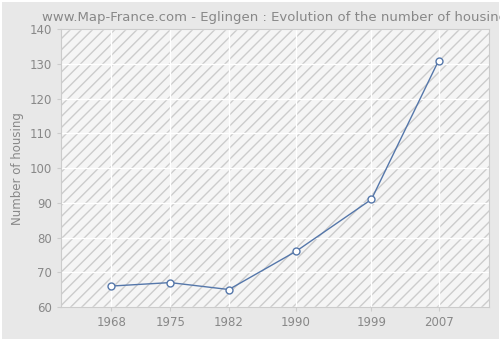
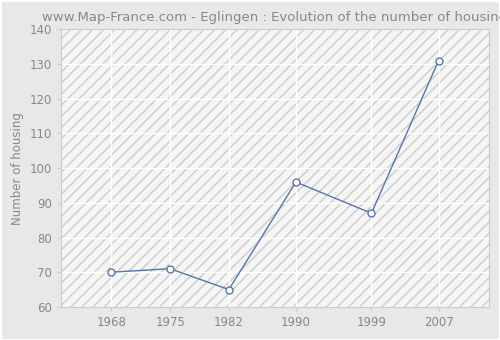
1968: 66 -> 70
1975: 67 -> 71
1990: 76 -> 96
1999: 91 -> 87
